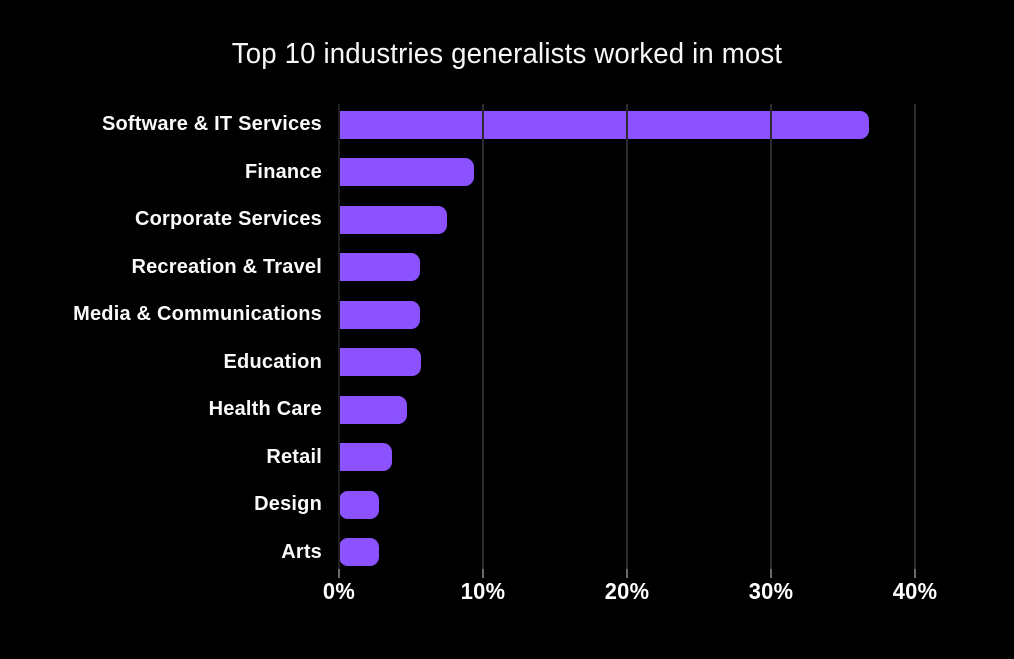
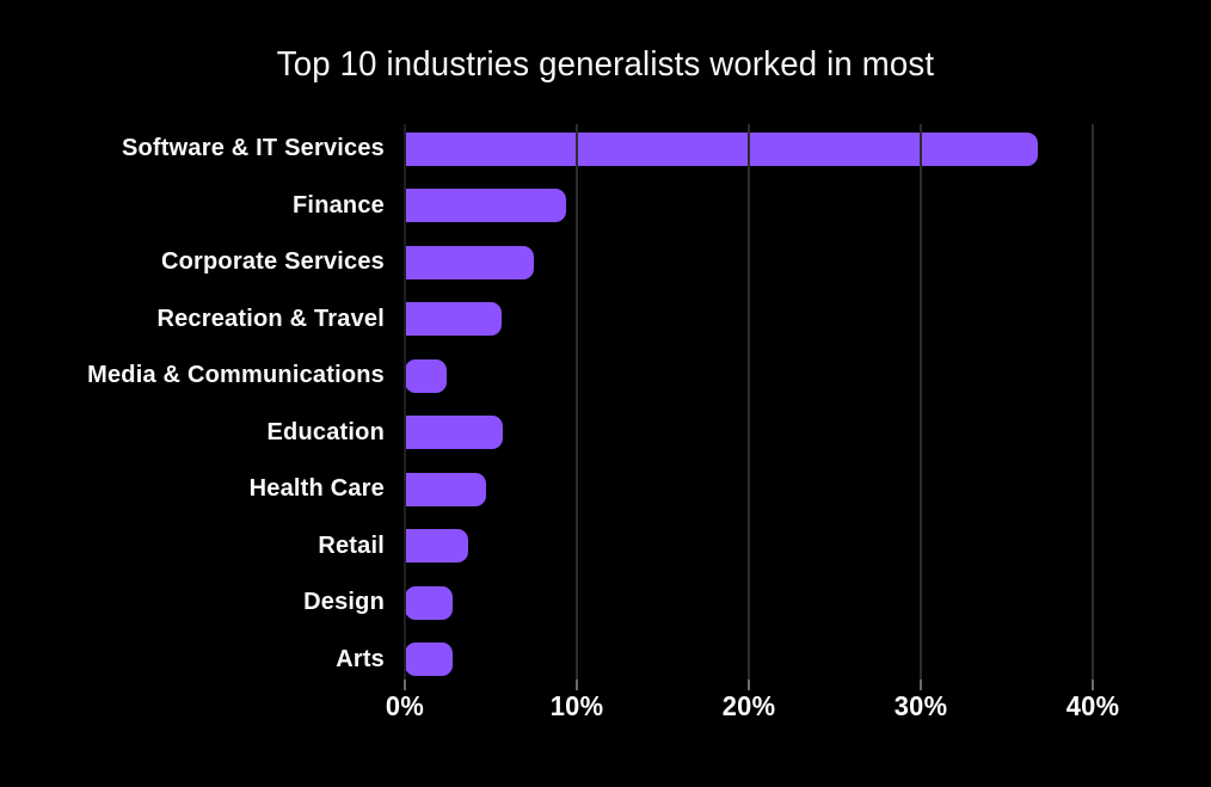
Media & Communications: 5.6% -> 2.4%
